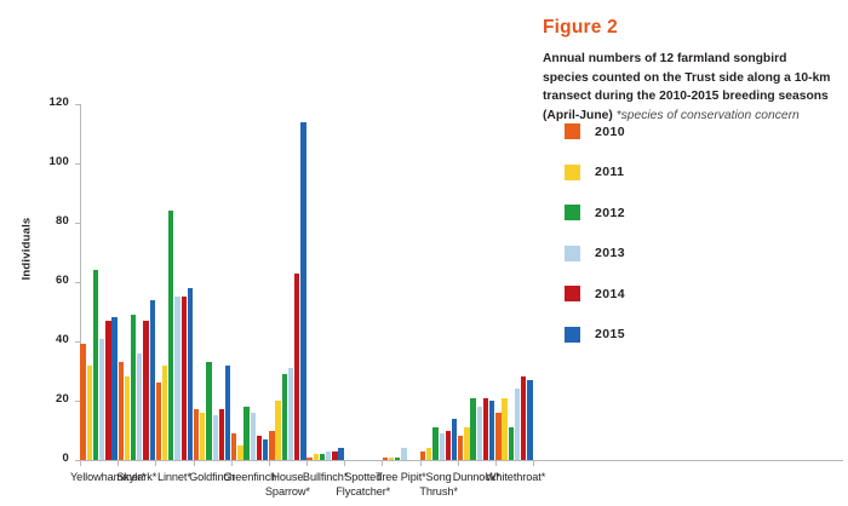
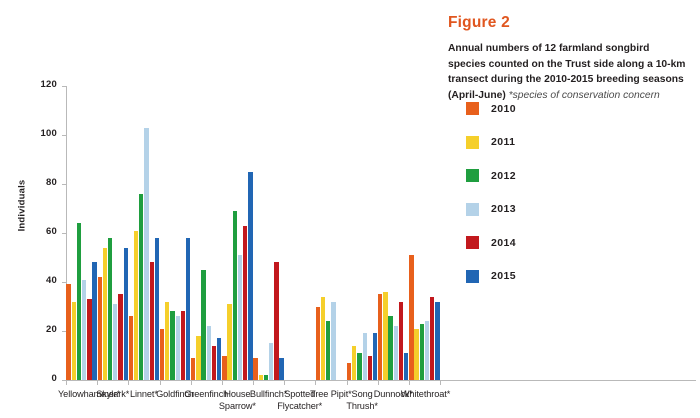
2014/Yellowhammer*: 47 -> 33
2010/Skylark*: 33 -> 42
2011/Skylark*: 28 -> 54
2012/Skylark*: 49 -> 58
2013/Skylark*: 36 -> 31
2014/Skylark*: 47 -> 35
2011/Linnet*: 32 -> 61
2012/Linnet*: 84 -> 76
2013/Linnet*: 55 -> 103
2014/Linnet*: 55 -> 48
2010/Goldfinch: 17 -> 21
2011/Goldfinch: 16 -> 32
2012/Goldfinch: 33 -> 28
2013/Goldfinch: 15 -> 26
2014/Goldfinch: 17 -> 28
2015/Goldfinch: 32 -> 58
2011/Greenfinch: 5 -> 18
2012/Greenfinch: 18 -> 45
2013/Greenfinch: 16 -> 22
2014/Greenfinch: 8 -> 14
2015/Greenfinch: 7 -> 17
2011/House Sparrow*: 20 -> 31
2012/House Sparrow*: 29 -> 69
2013/House Sparrow*: 31 -> 51
2015/House Sparrow*: 114 -> 85
2010/Bullfinch*: 1 -> 9
2013/Bullfinch*: 3 -> 15
2014/Bullfinch*: 3 -> 48
2015/Bullfinch*: 4 -> 9
2010/Tree Pipit*: 1 -> 30
2011/Tree Pipit*: 1 -> 34
2012/Tree Pipit*: 1 -> 24
2013/Tree Pipit*: 4 -> 32
2010/Song Thrush*: 3 -> 7
2011/Song Thrush*: 4 -> 14
2013/Song Thrush*: 9 -> 19
2015/Song Thrush*: 14 -> 19
2010/Dunnock*: 8 -> 35
2011/Dunnock*: 11 -> 36
2012/Dunnock*: 21 -> 26
2013/Dunnock*: 18 -> 22
2014/Dunnock*: 21 -> 32
2015/Dunnock*: 20 -> 11
2010/Whitethroat*: 16 -> 51
2012/Whitethroat*: 11 -> 23
2014/Whitethroat*: 28 -> 34
2015/Whitethroat*: 27 -> 32
